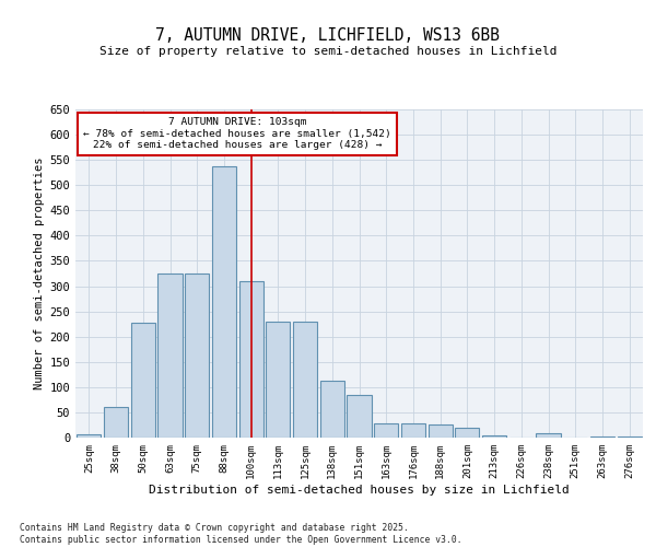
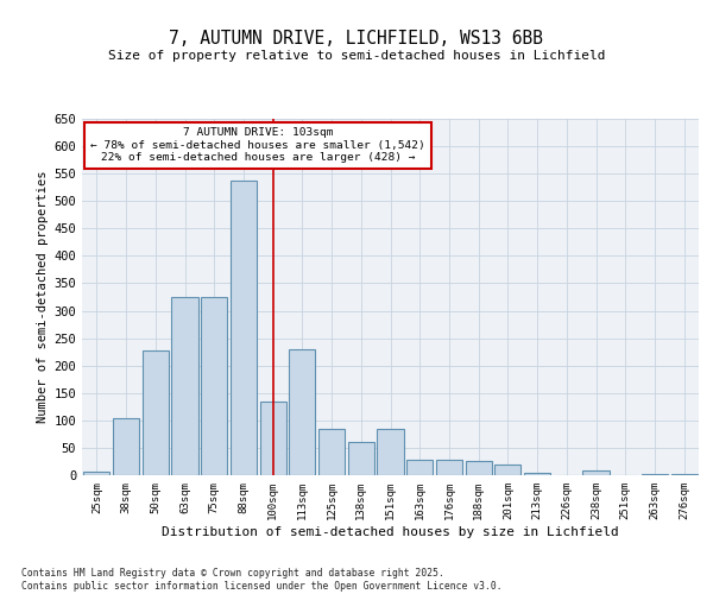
38sqm: 60 -> 105
100sqm: 310 -> 135
125sqm: 230 -> 85
138sqm: 113 -> 60
